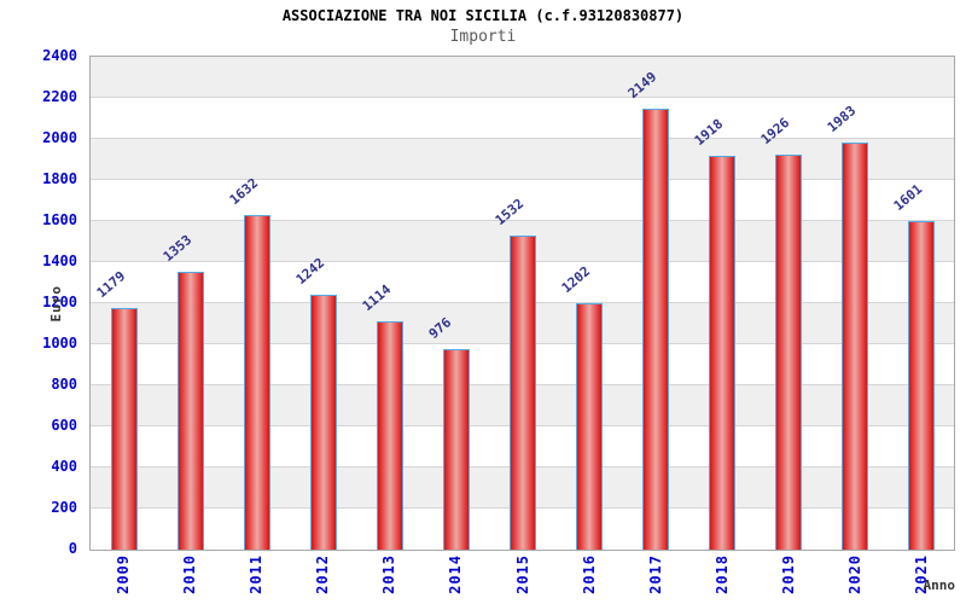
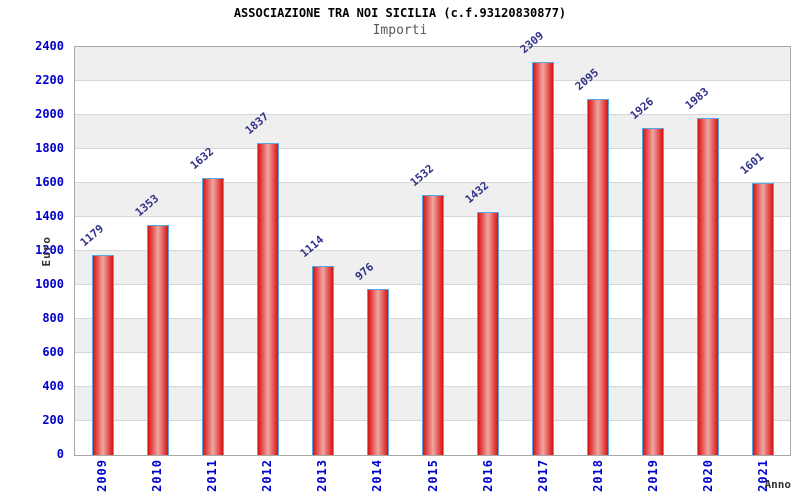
2012: 1242 -> 1837
2016: 1202 -> 1432
2017: 2149 -> 2309
2018: 1918 -> 2095
